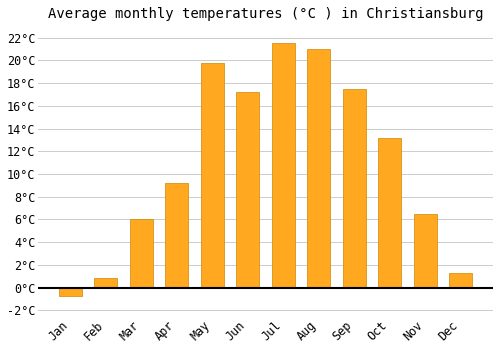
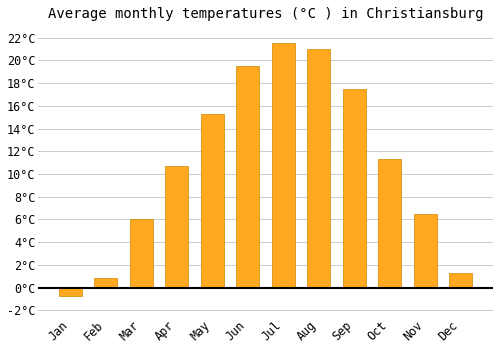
Apr: 9.2°C -> 10.7°C
May: 19.8°C -> 15.3°C
Jun: 17.2°C -> 19.5°C
Oct: 13.2°C -> 11.3°C
